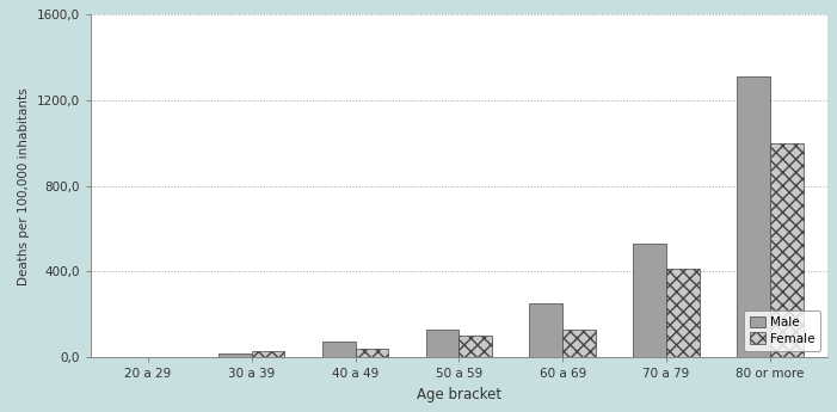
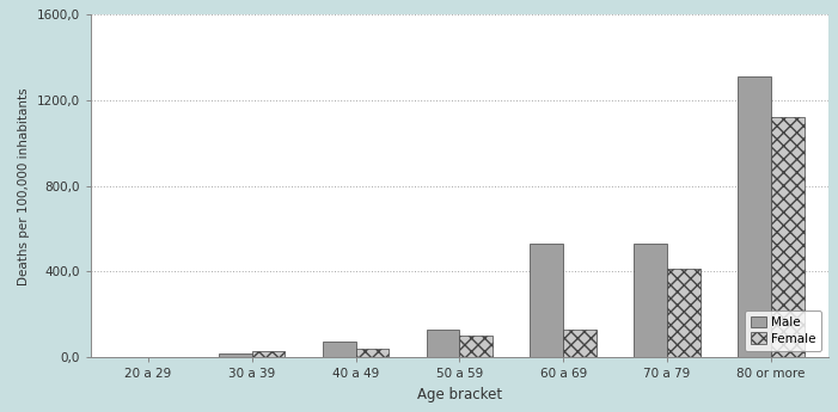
Male/60 a 69: 250 -> 530
Female/80 or more: 1000 -> 1120
